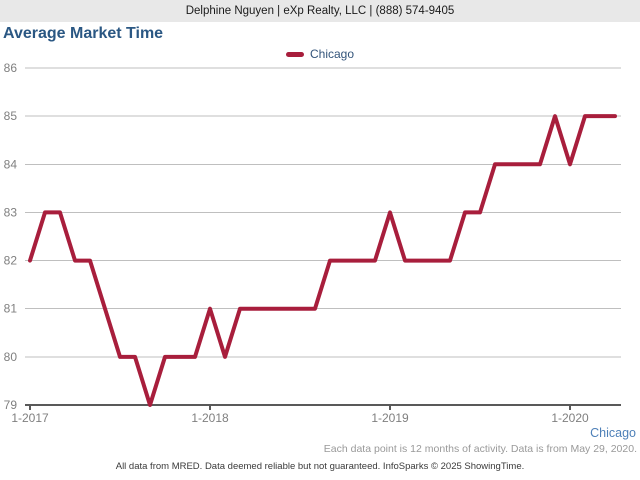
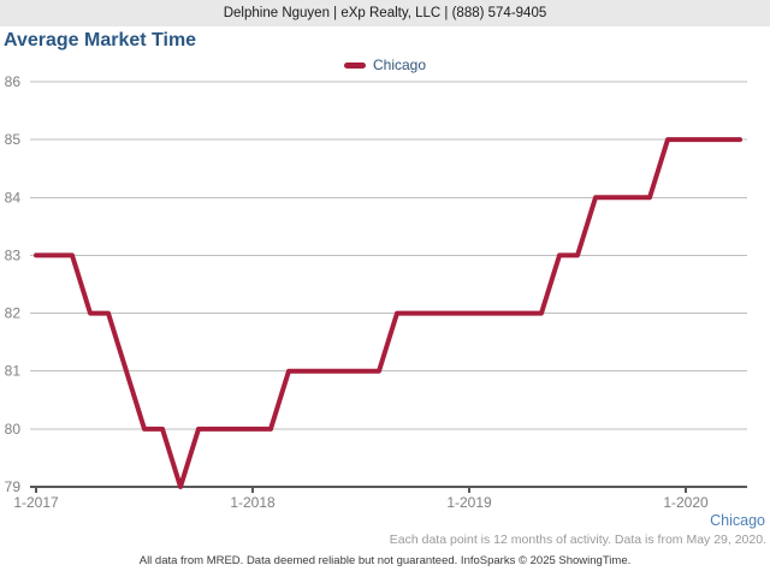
1-2017: 82 -> 83
1-2018: 81 -> 80
1-2019: 83 -> 82
1-2020: 84 -> 85
